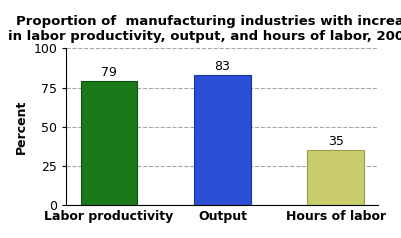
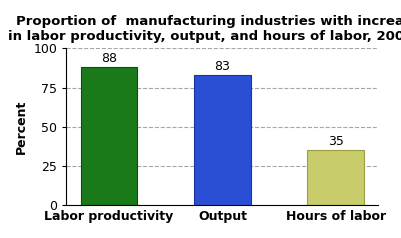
Labor productivity: 79 -> 88
